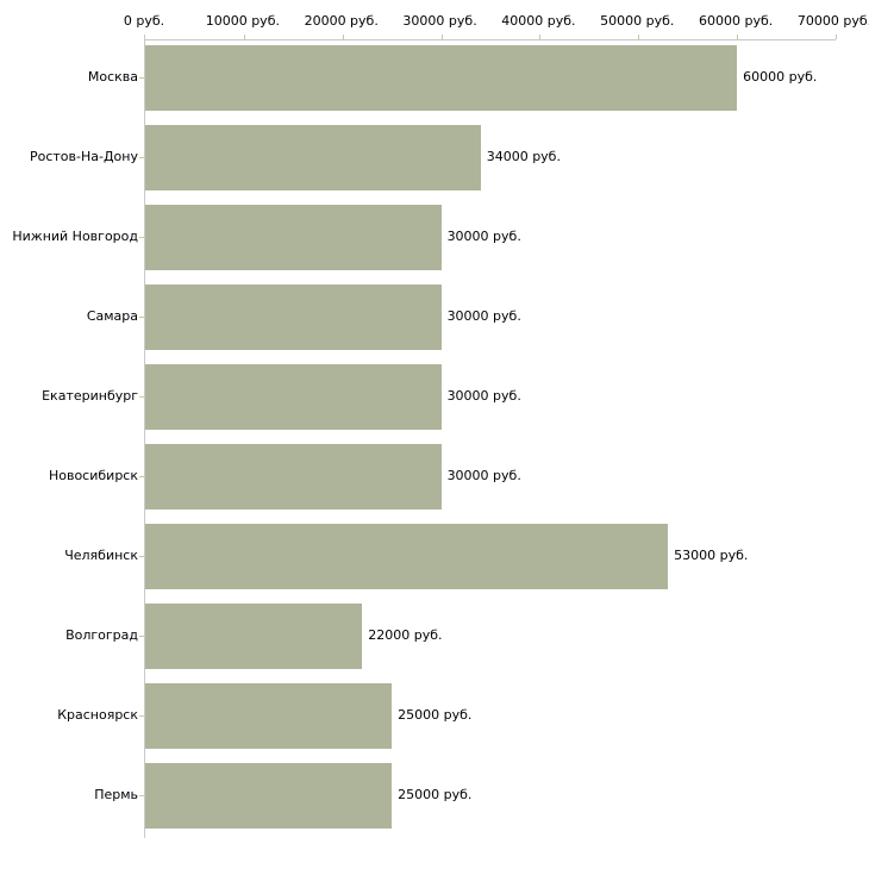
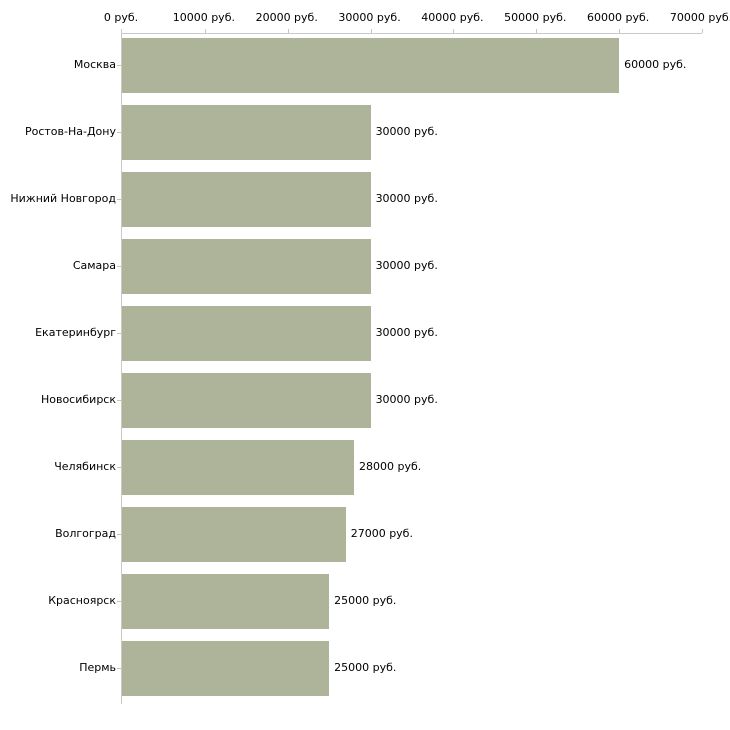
Ростов-На-Дону: 34000 -> 30000
Челябинск: 53000 -> 28000
Волгоград: 22000 -> 27000
